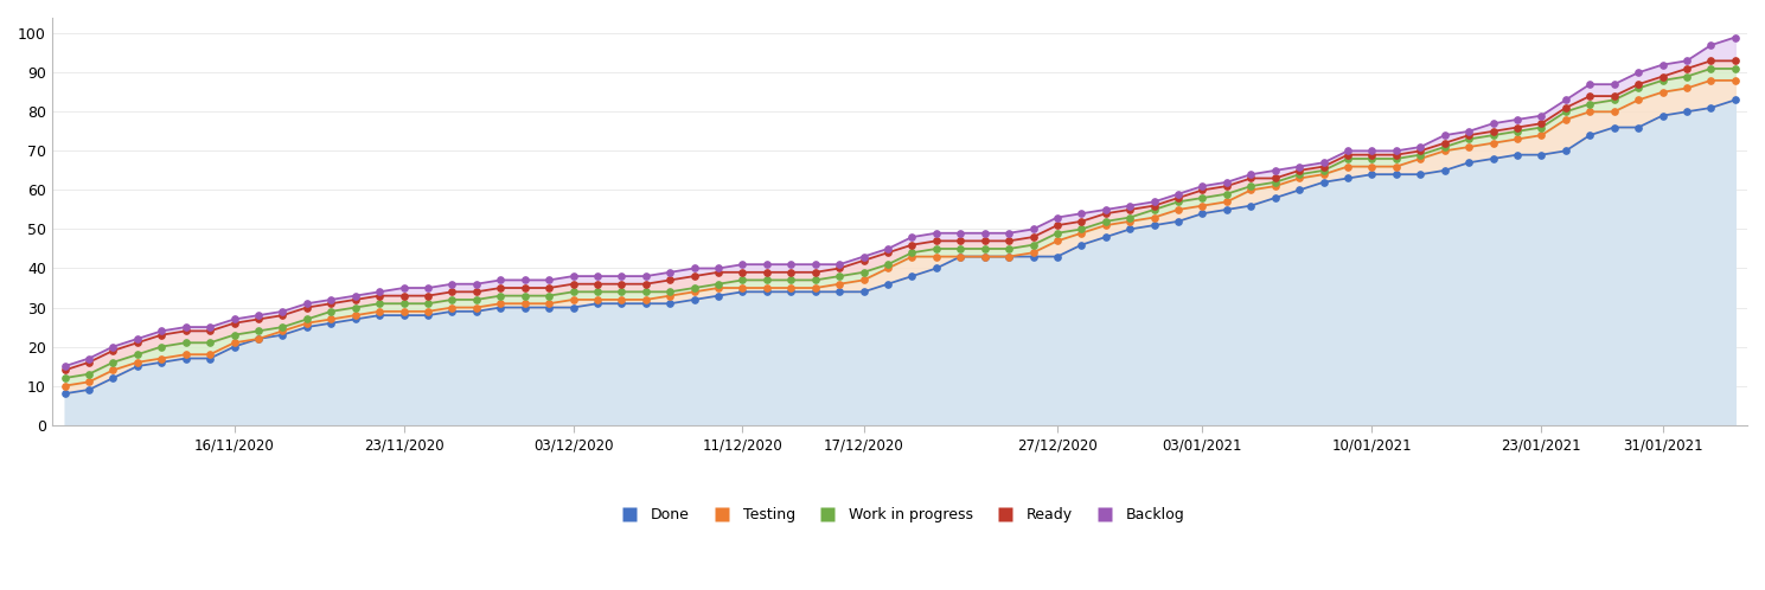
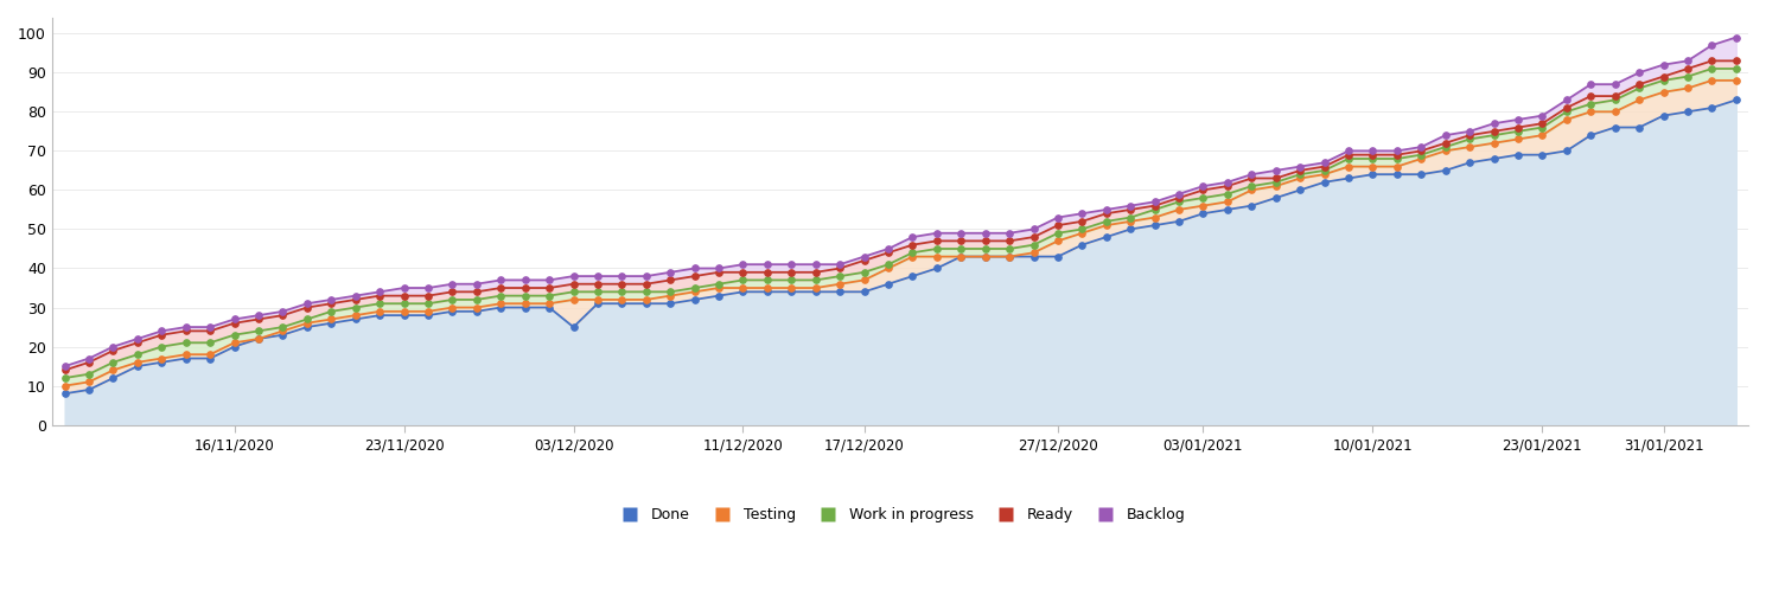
Done/03/12/2020: 30 -> 25
